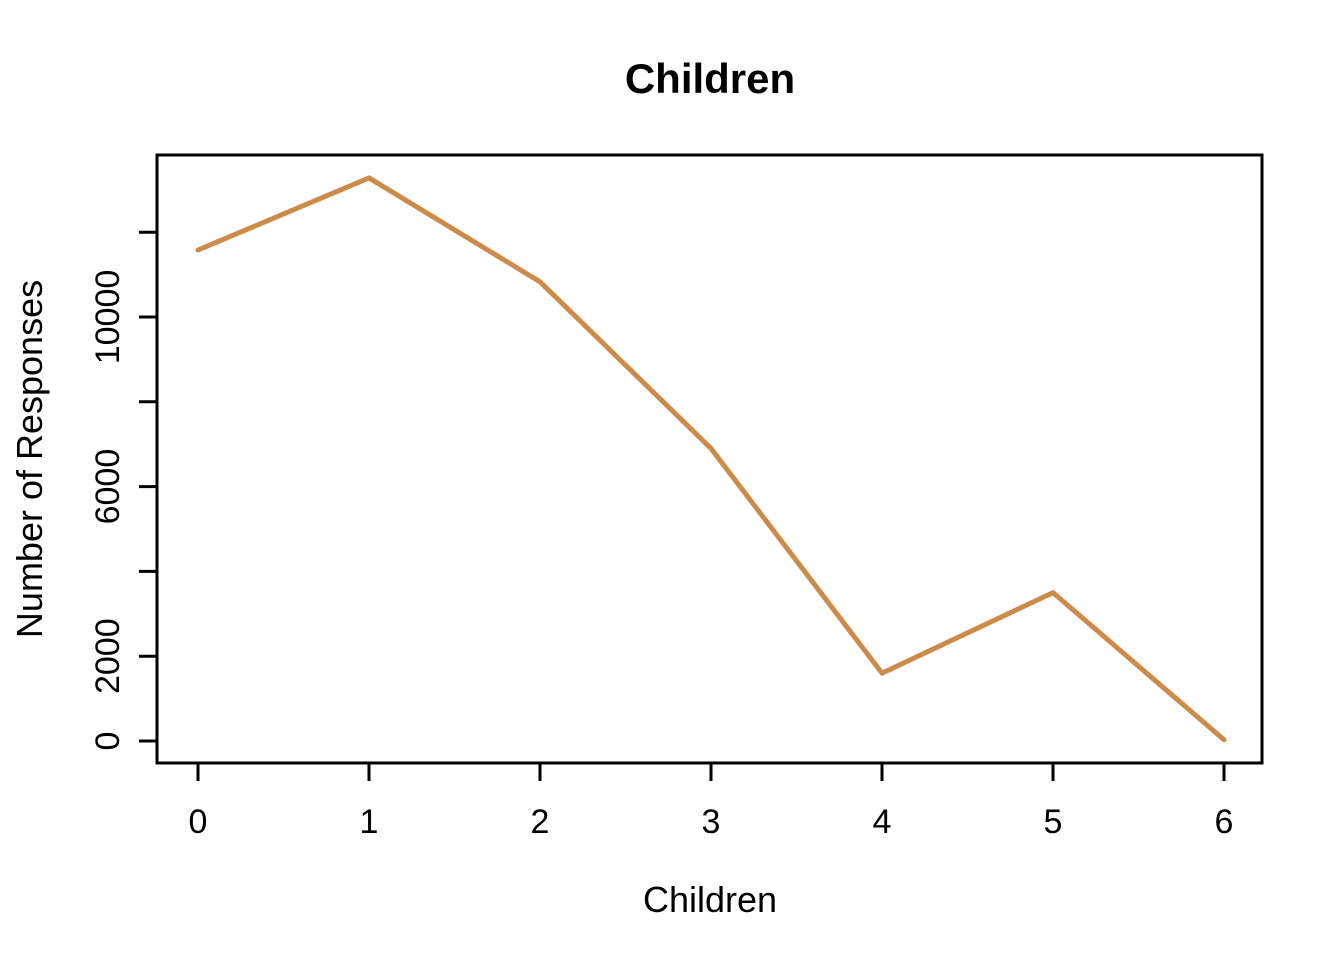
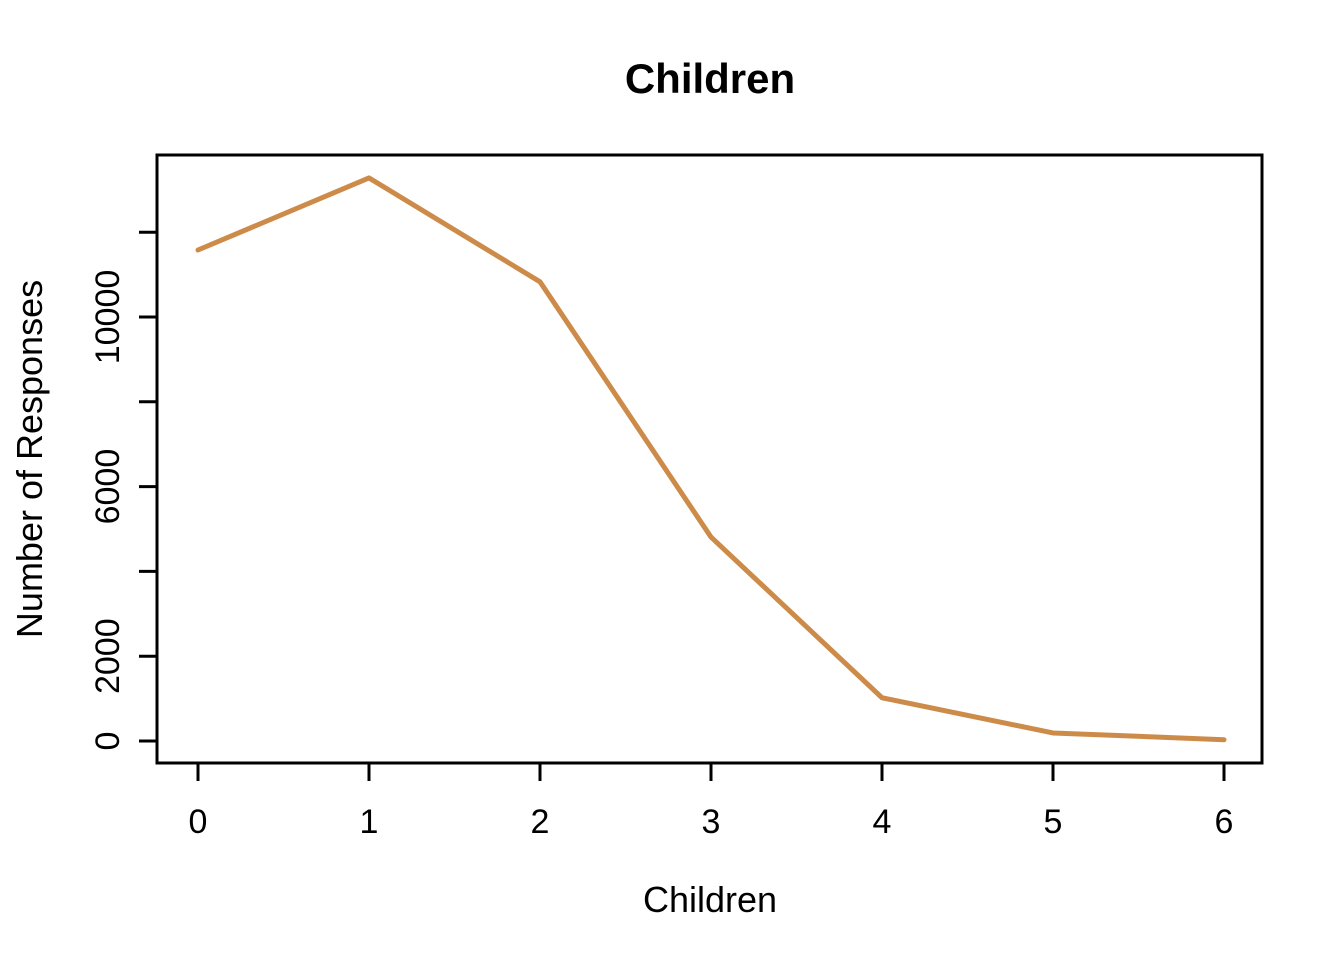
3: 6900 -> 4800
4: 1600 -> 1000
5: 3500 -> 200
